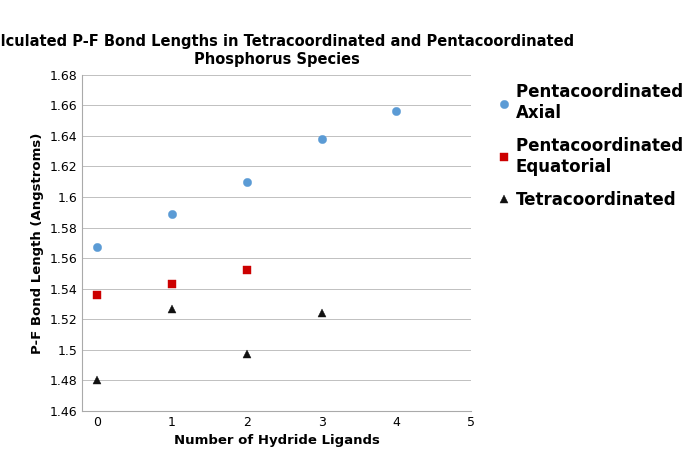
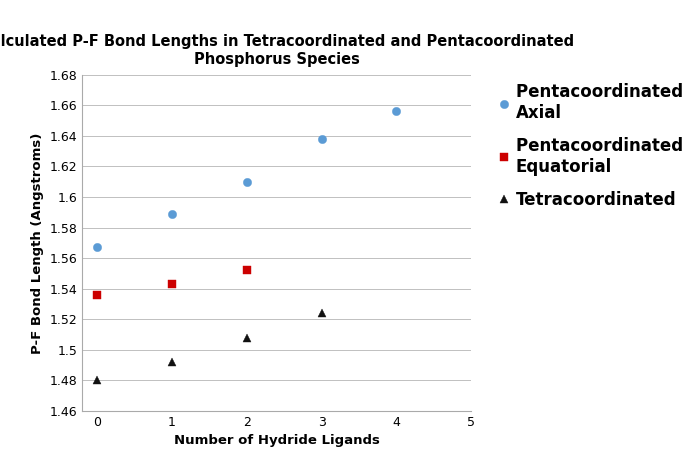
Tetracoordinated/1: 1.527 -> 1.492
Tetracoordinated/2: 1.497 -> 1.508
